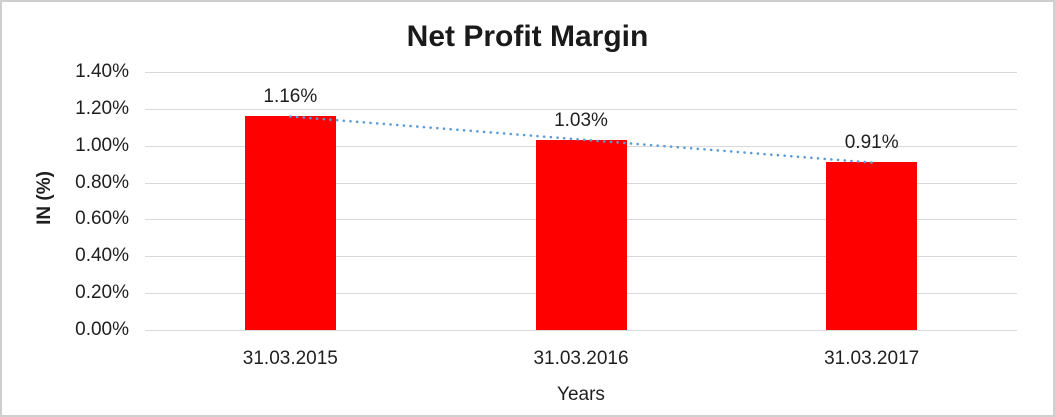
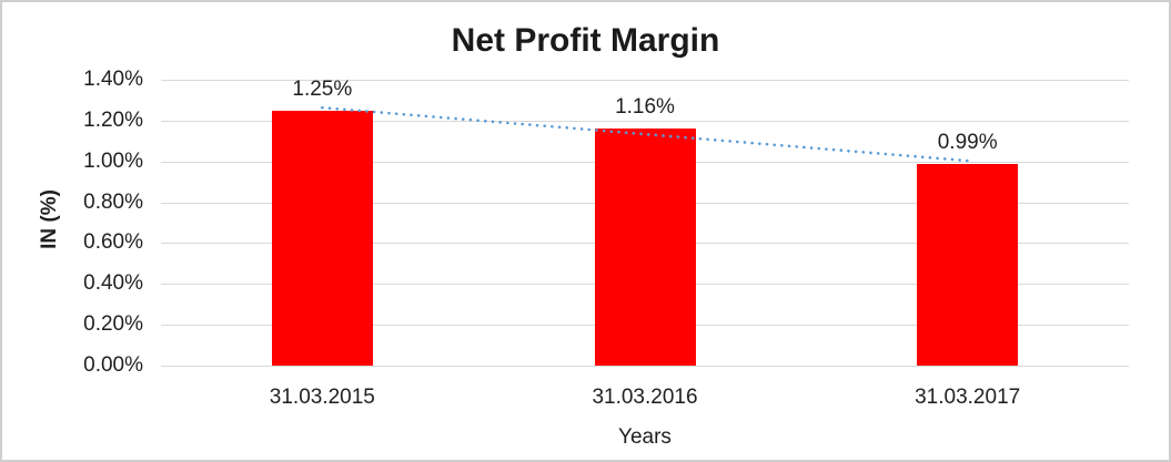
31.03.2015: 1.16% -> 1.25%
31.03.2016: 1.03% -> 1.16%
31.03.2017: 0.91% -> 0.99%
